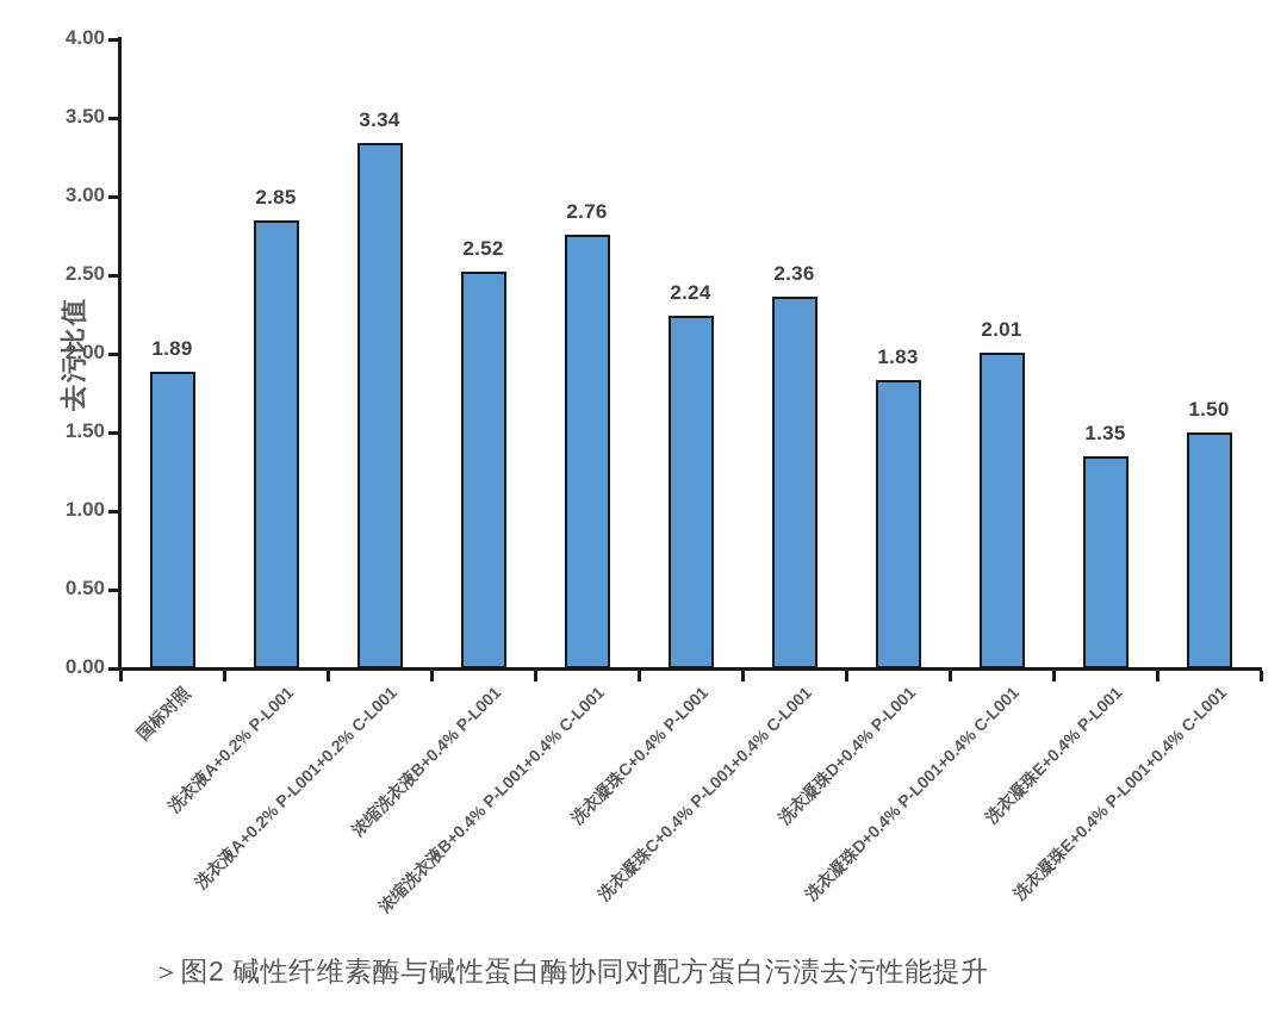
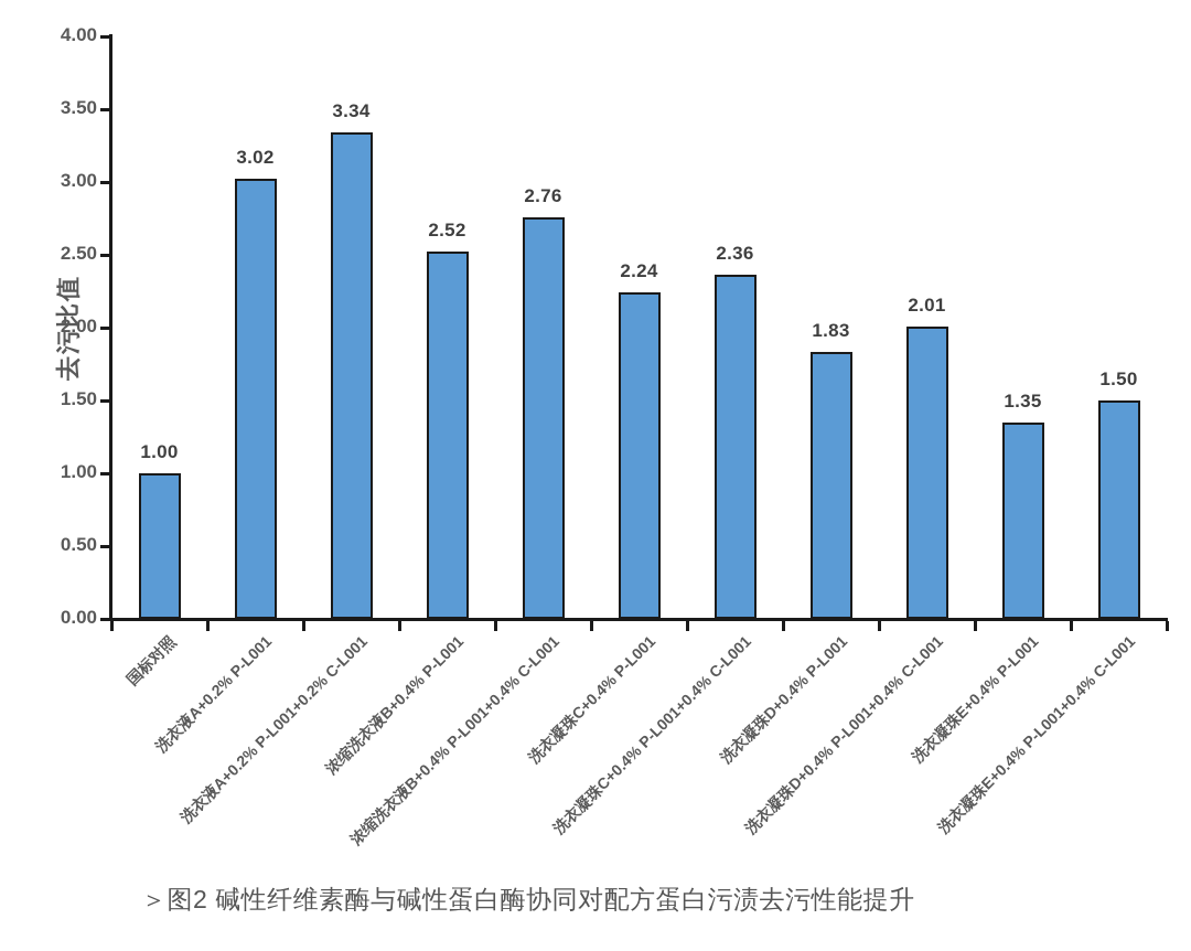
国标对照: 1.89 -> 1.00
洗衣液A+0.2% P-L001: 2.85 -> 3.02
